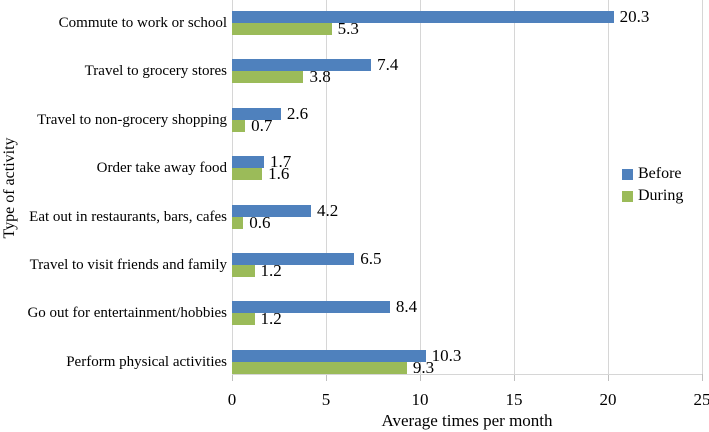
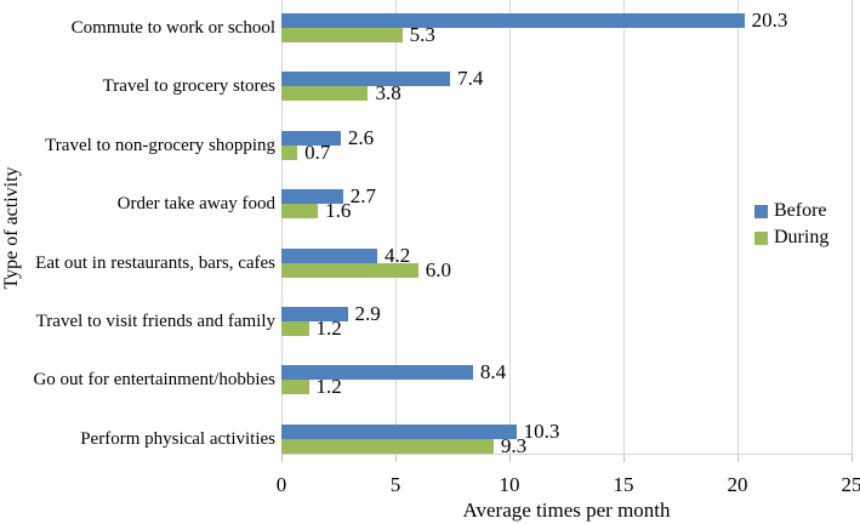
Before/Order take away food: 1.7 -> 2.7
During/Eat out in restaurants, bars, cafes: 0.6 -> 6.0
Before/Travel to visit friends and family: 6.5 -> 2.9
